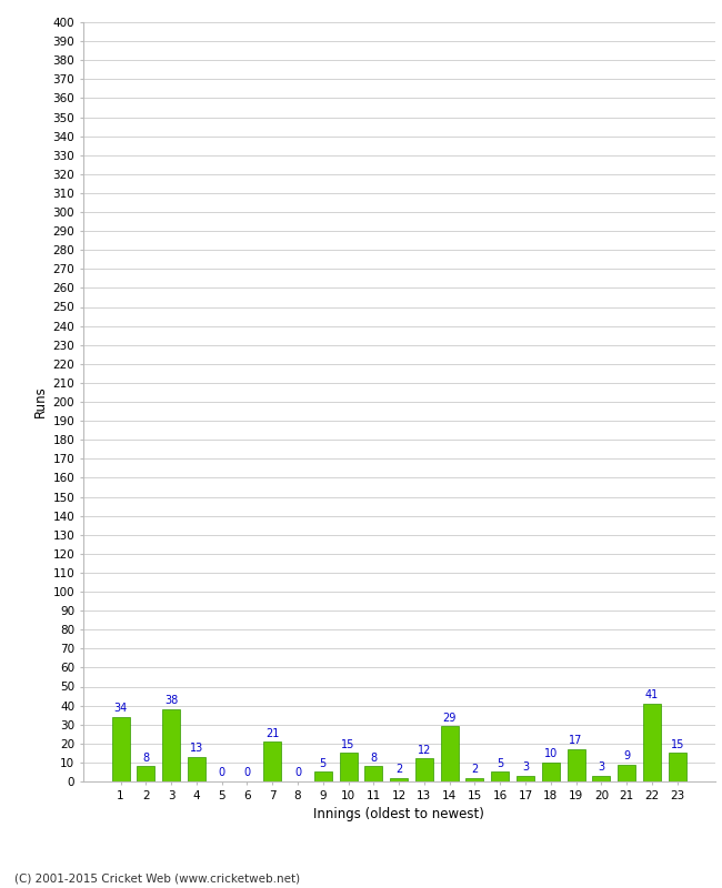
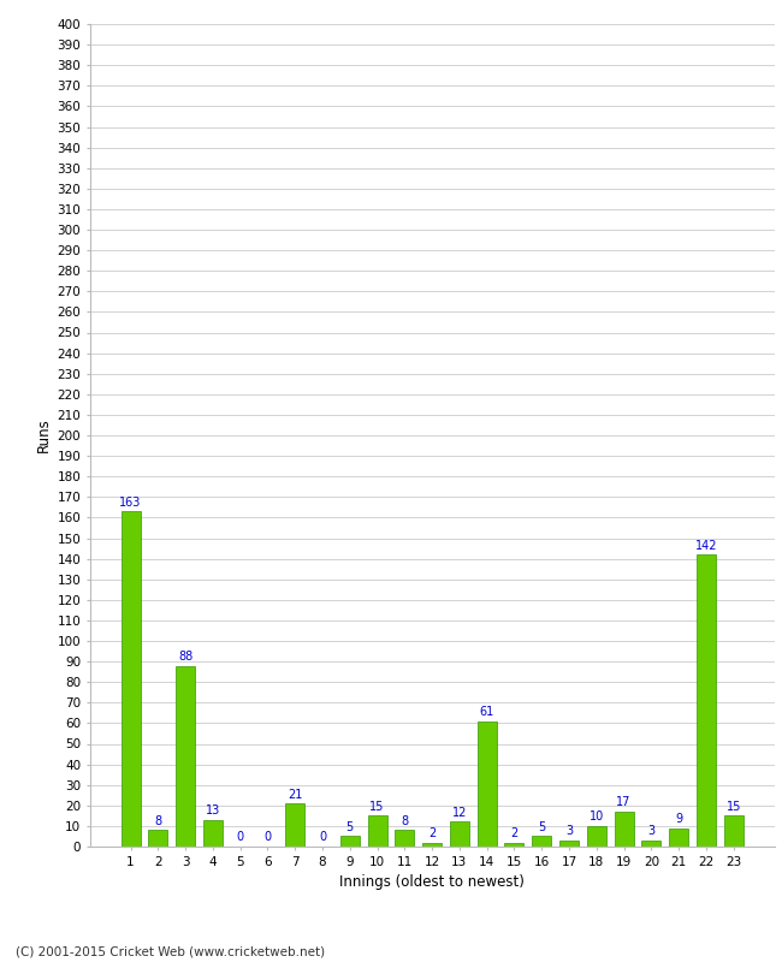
1: 34 -> 163
3: 38 -> 88
14: 29 -> 61
22: 41 -> 142
